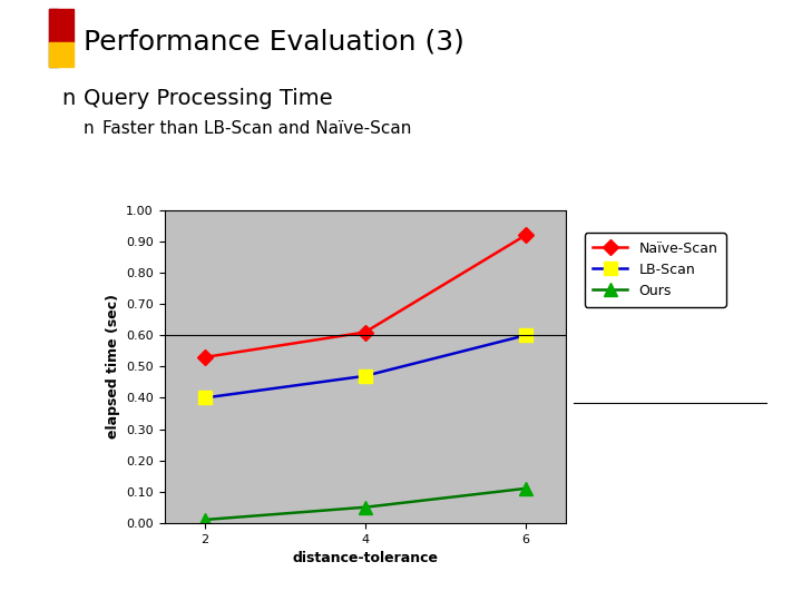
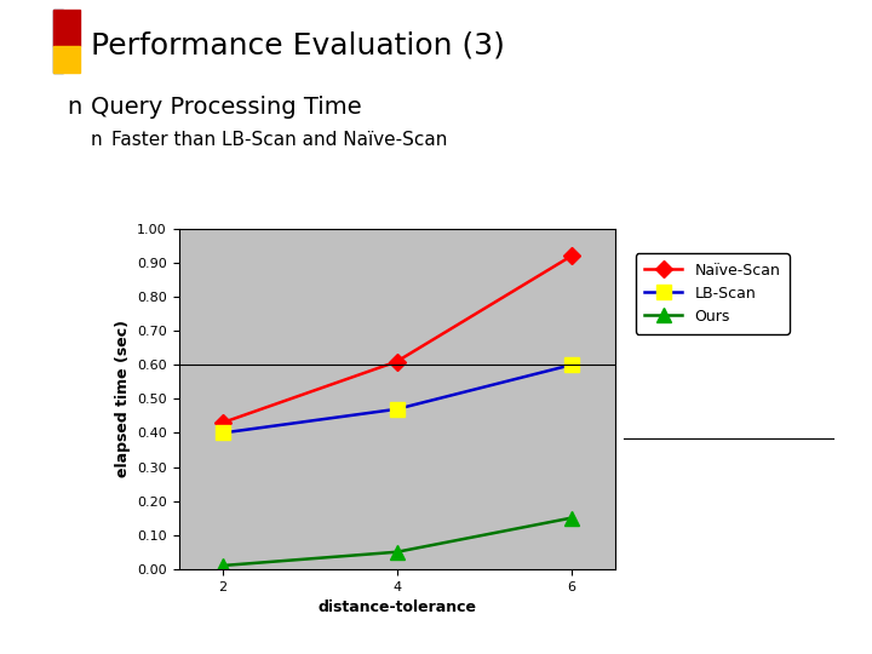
Naïve-Scan/2: 0.53 -> 0.43
Ours/6: 0.11 -> 0.15
